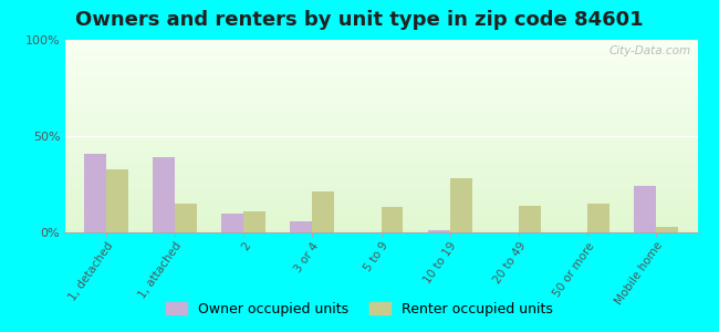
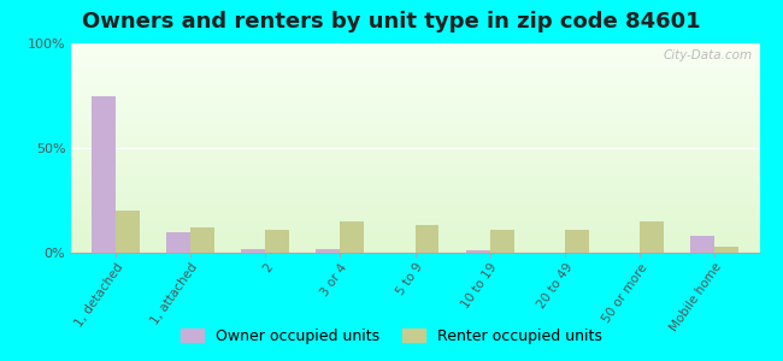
Owner occupied units/1, detached: 41% -> 75%
Renter occupied units/1, detached: 33% -> 20%
Owner occupied units/1, attached: 39% -> 10%
Renter occupied units/1, attached: 15% -> 12%
Owner occupied units/2: 10% -> 2%
Owner occupied units/3 or 4: 6% -> 2%
Renter occupied units/3 or 4: 21% -> 15%
Renter occupied units/10 to 19: 28% -> 11%
Renter occupied units/20 to 49: 14% -> 11%
Owner occupied units/Mobile home: 24% -> 8%
